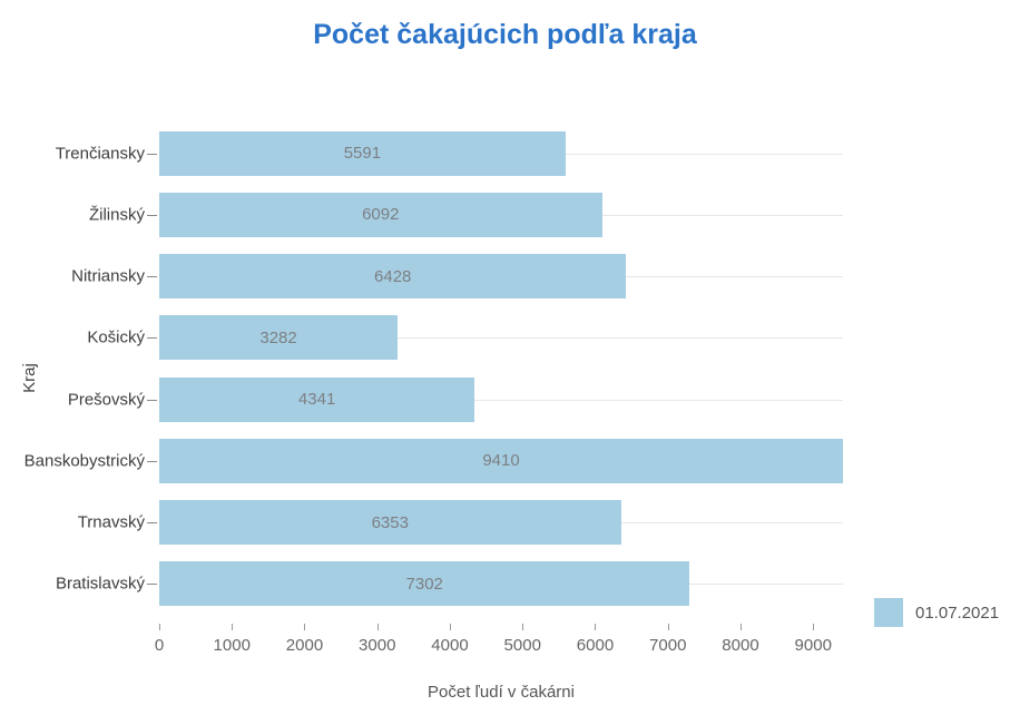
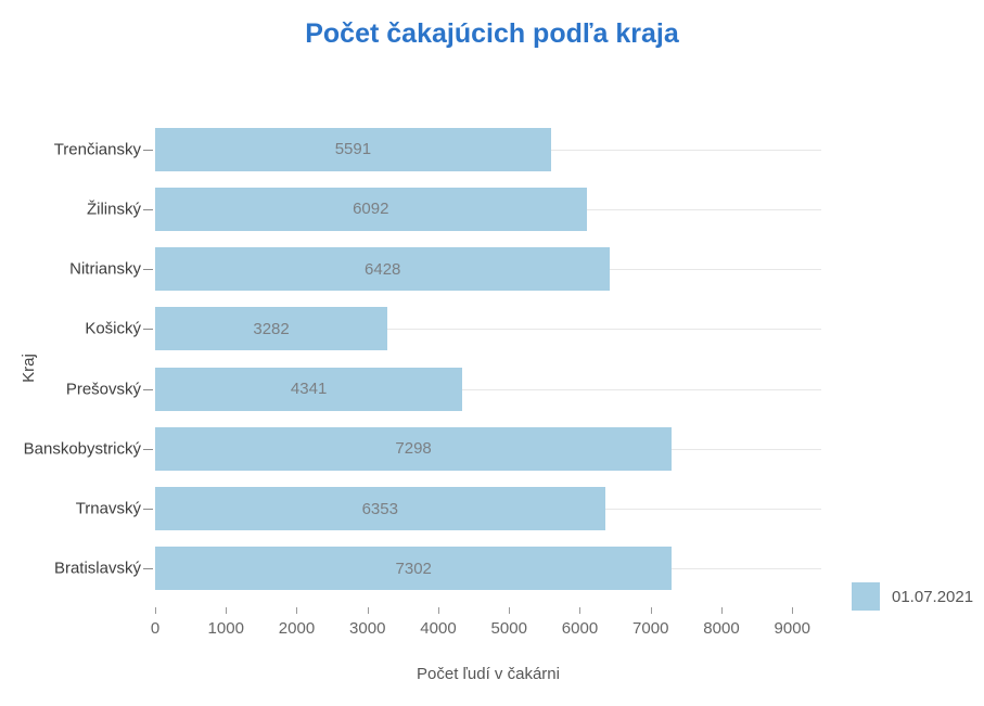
Banskobystrický: 9410 -> 7298
